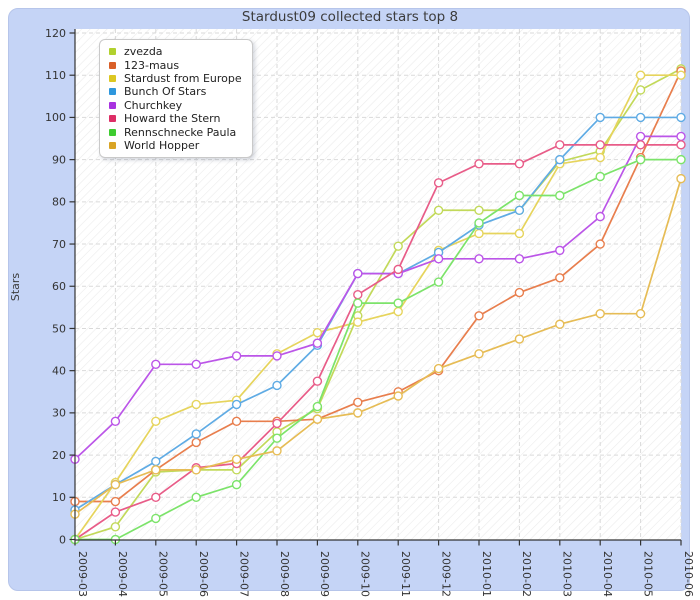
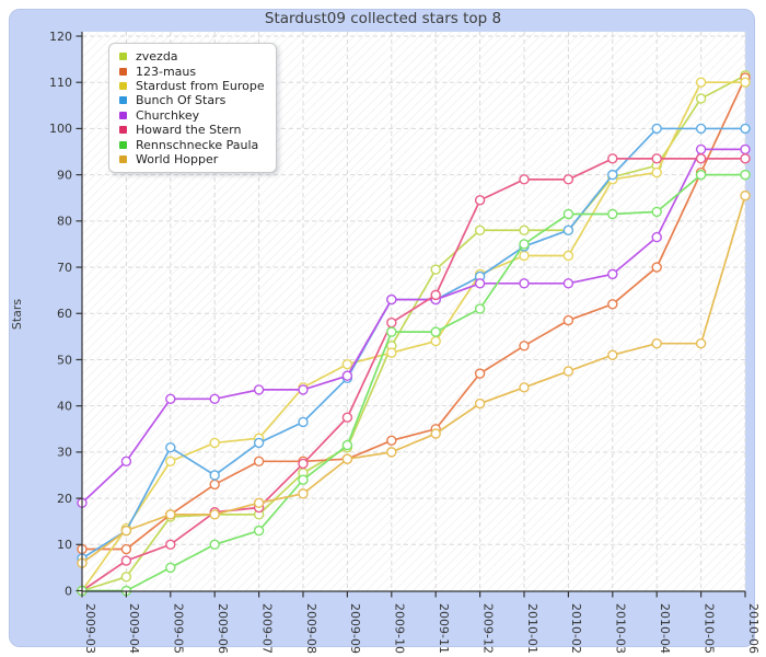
Bunch Of Stars/2009-05: 18 -> 31
123-maus/2009-12: 40 -> 47
Rennschnecke Paula/2010-04: 86 -> 82
